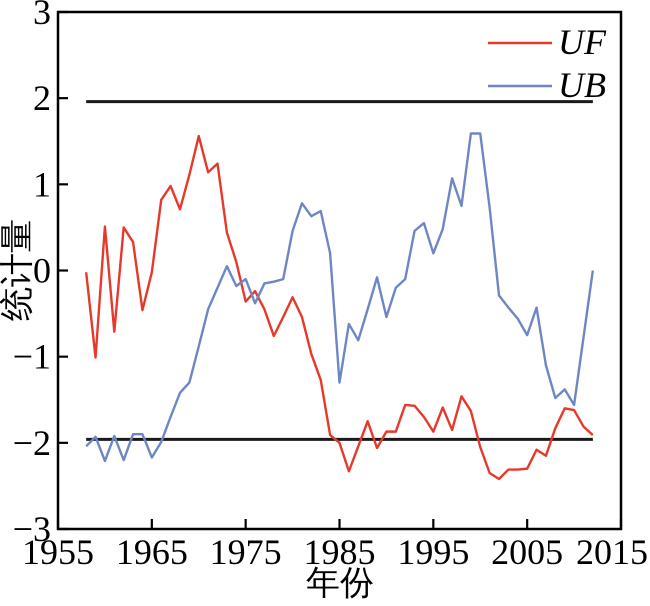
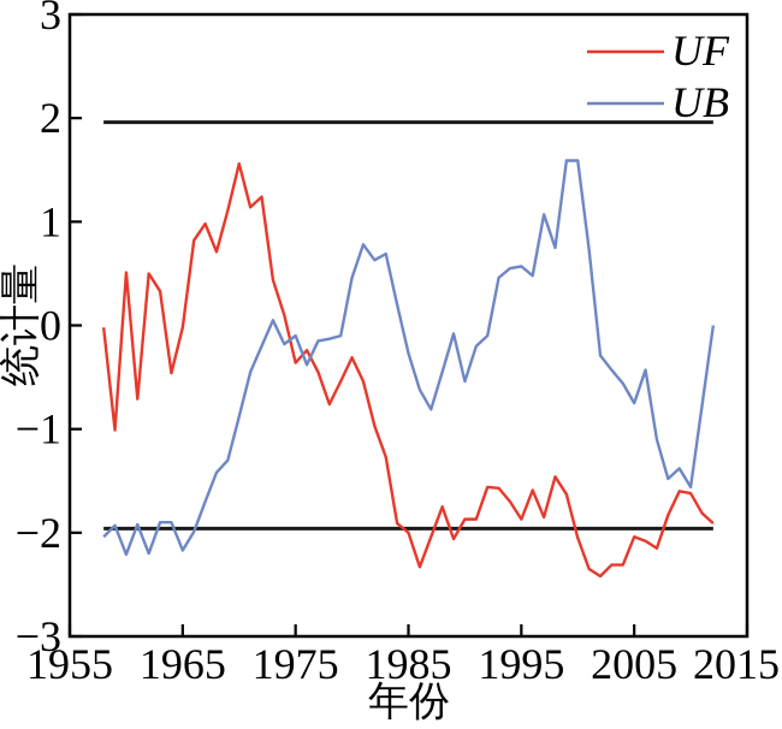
UB/1985: -1.3 -> -0.3
UB/1995: 0.2 -> 0.6
UF/2005: -2.3 -> -2.0
